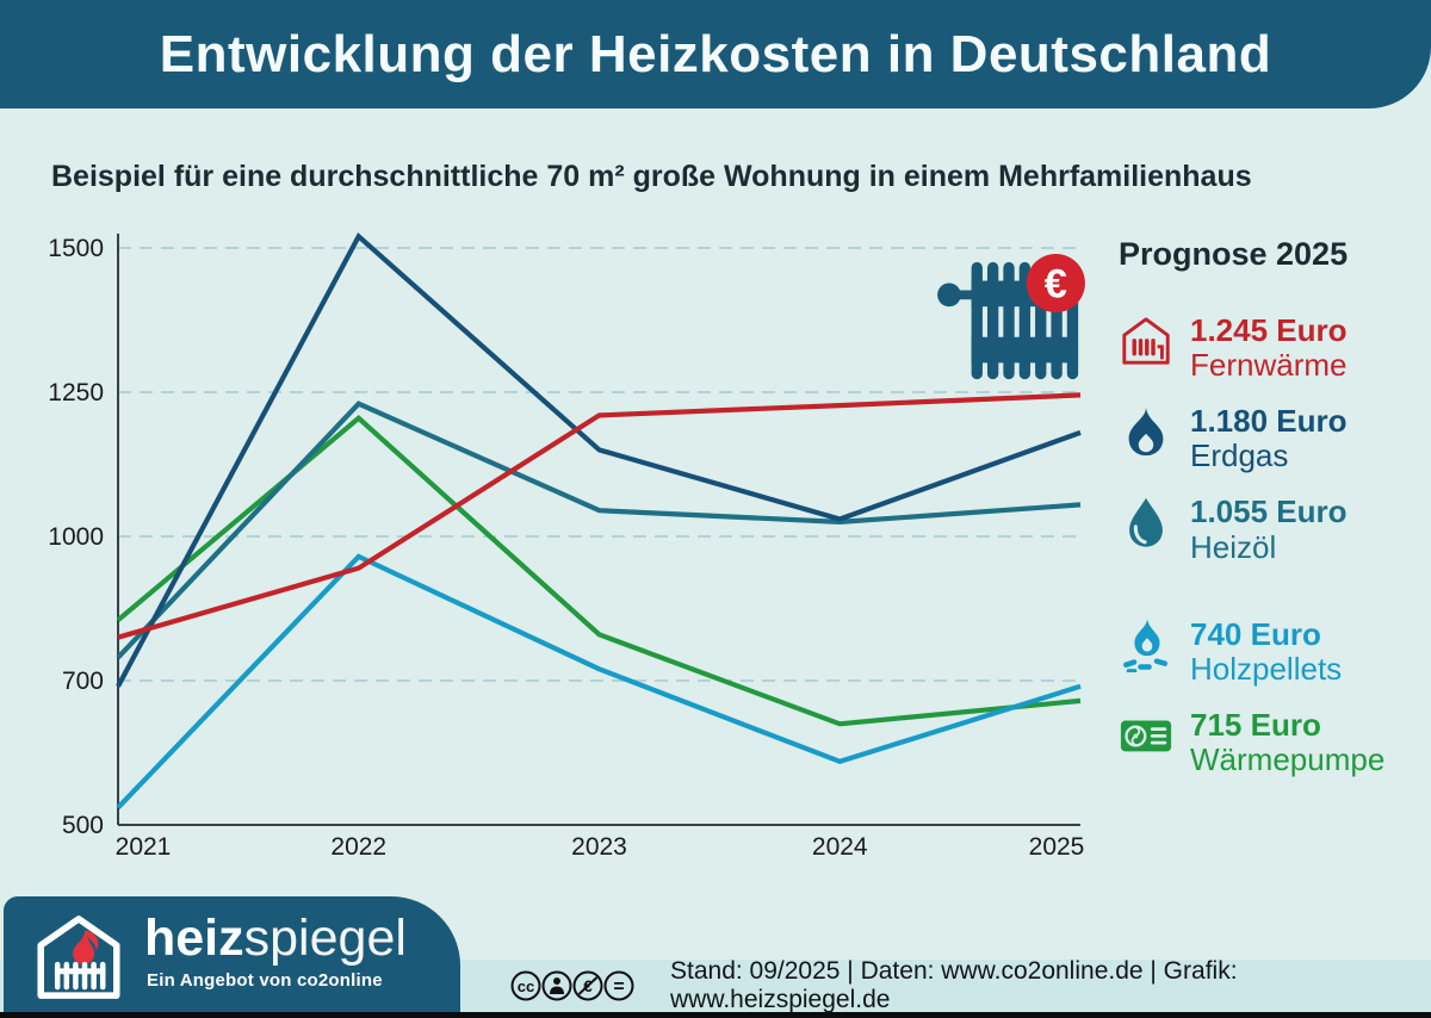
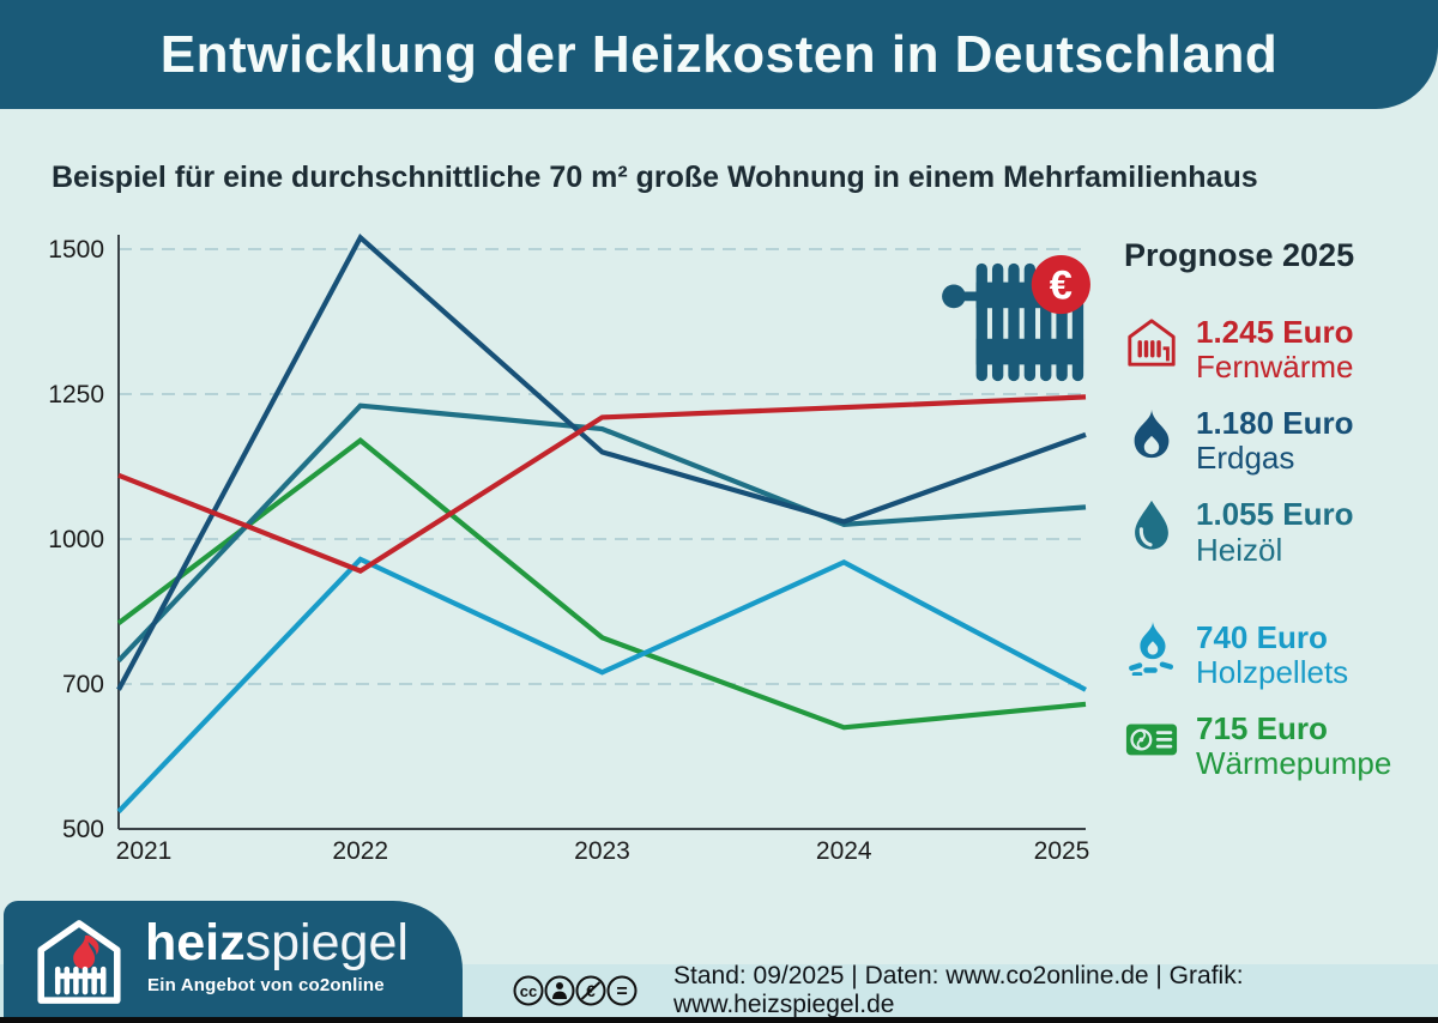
Fernwärme/2021: 820 -> 1110
Wärmepumpe/2022: 1200 -> 1170
Heizöl/2023: 1040 -> 1190
Holzpellets/2024: 610 -> 960
